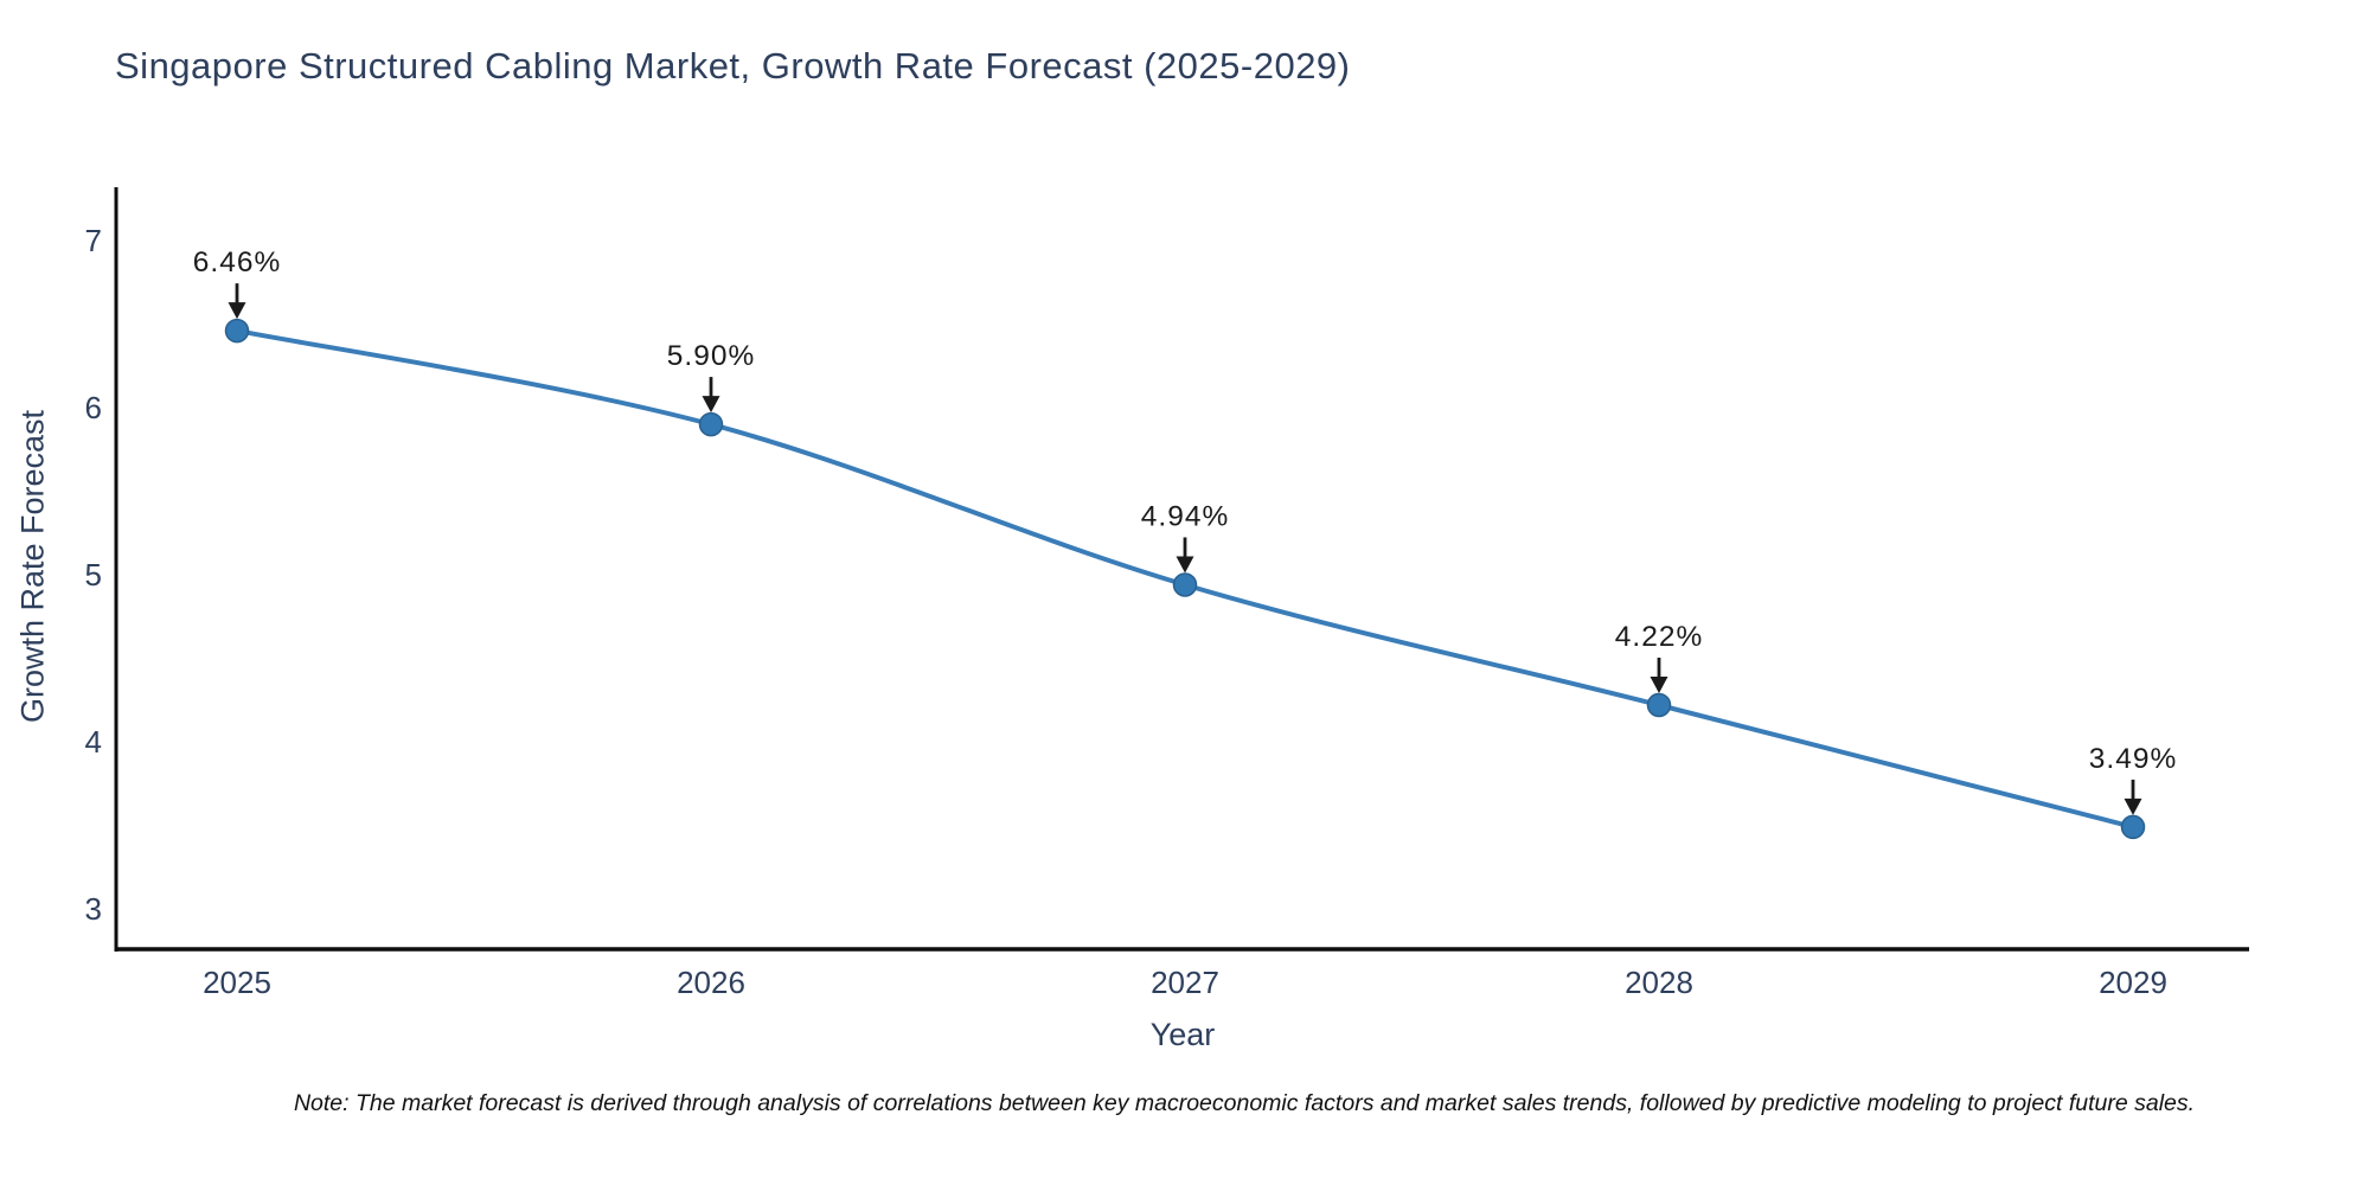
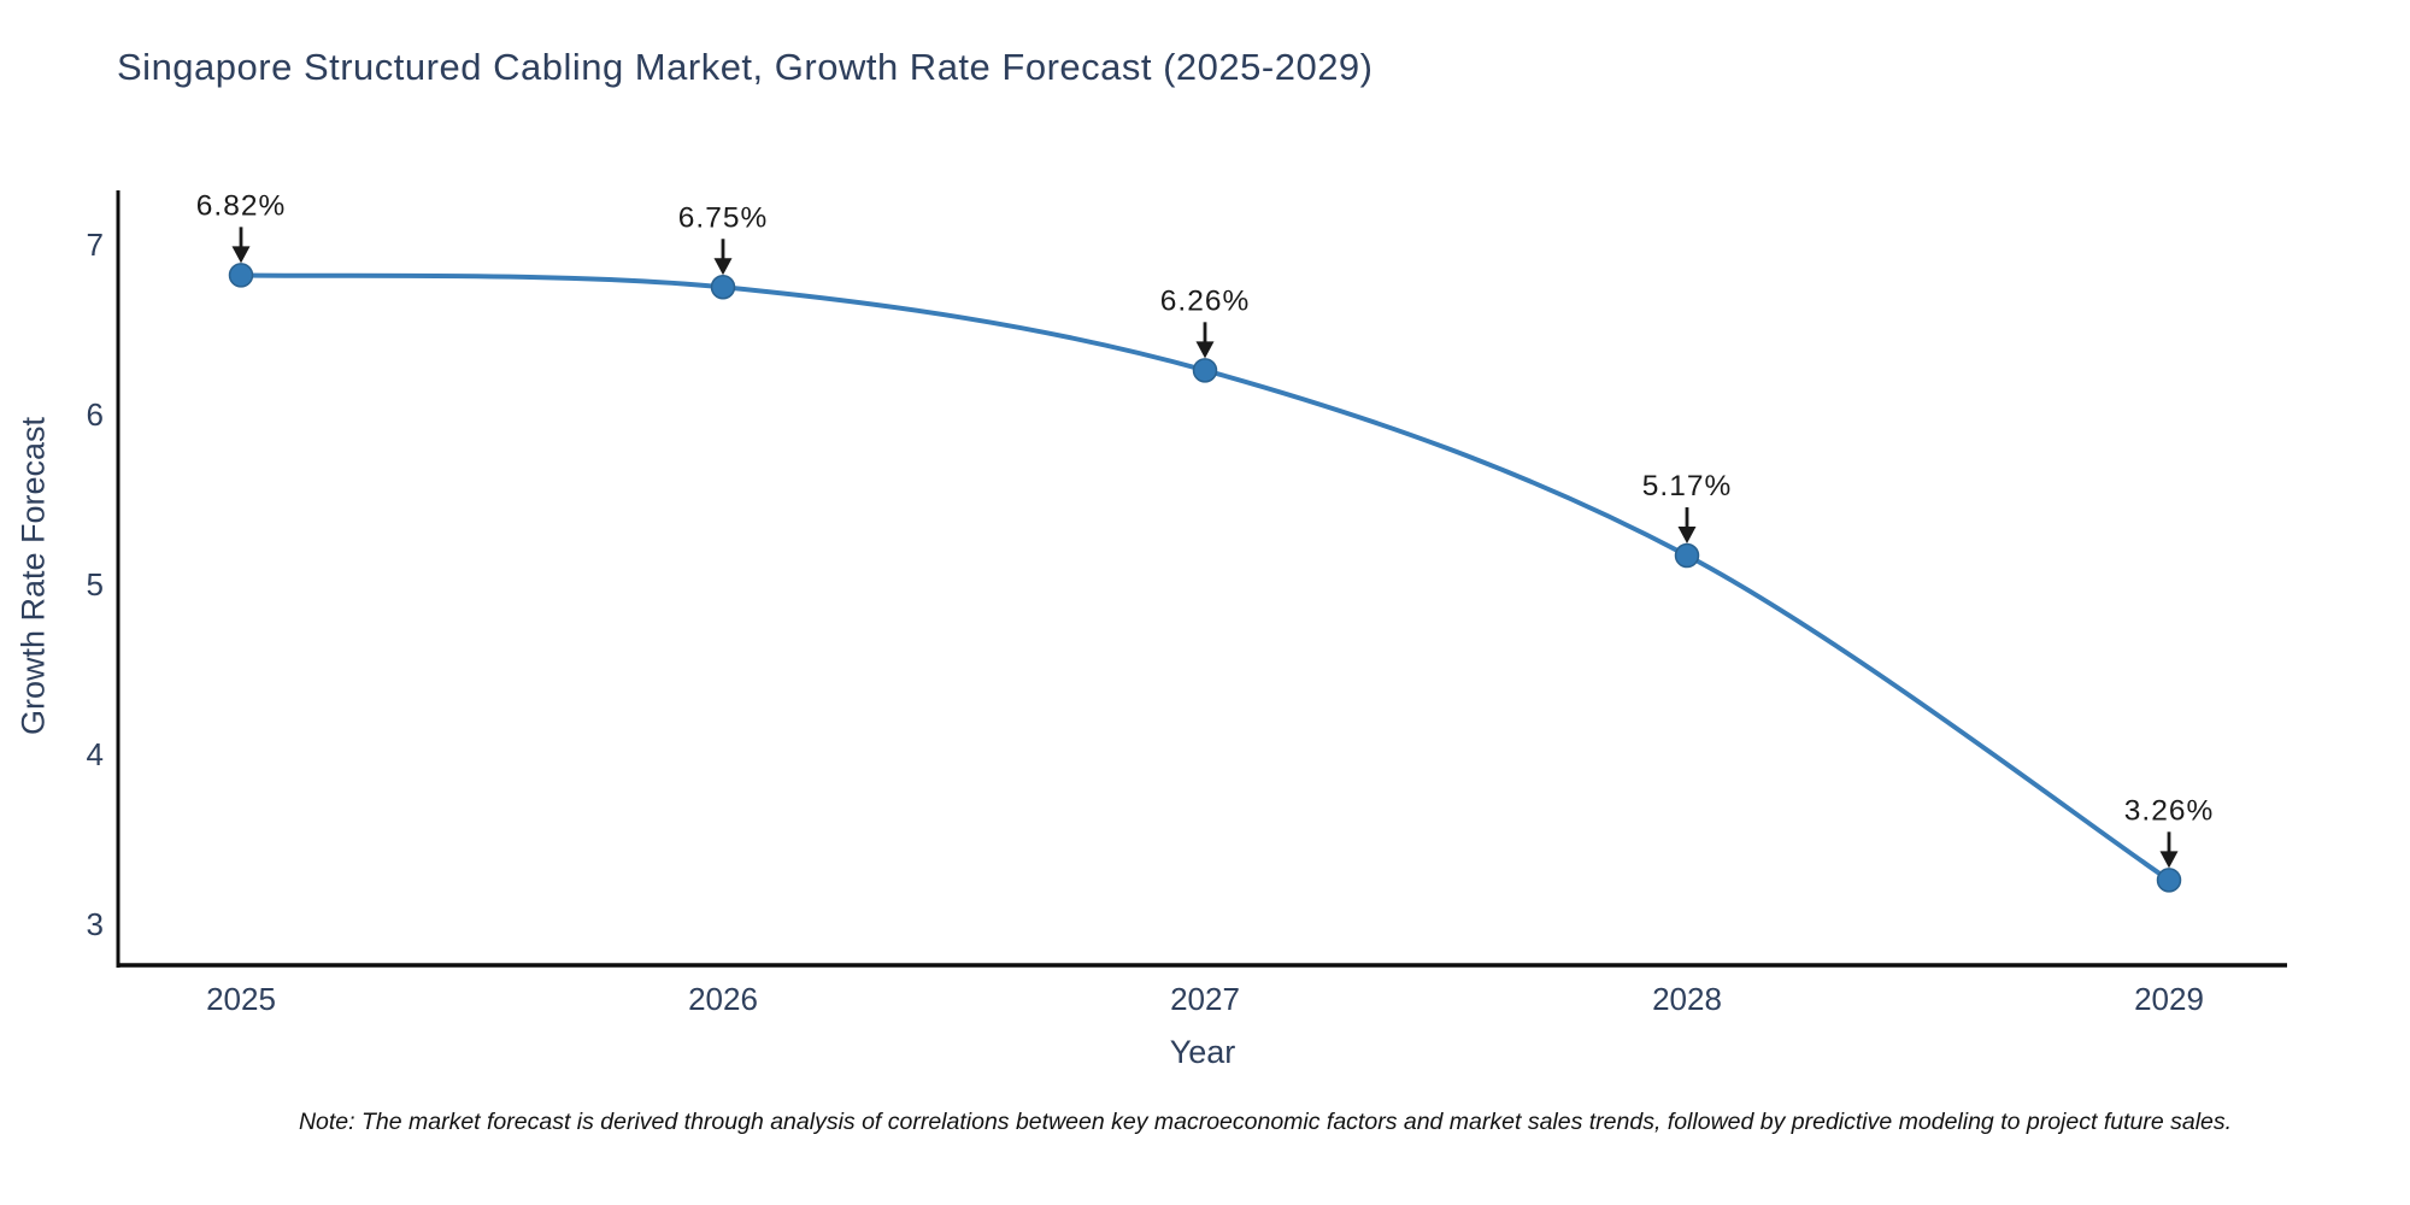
2025: 6.46% -> 6.82%
2026: 5.90% -> 6.75%
2027: 4.94% -> 6.26%
2028: 4.22% -> 5.17%
2029: 3.49% -> 3.26%
